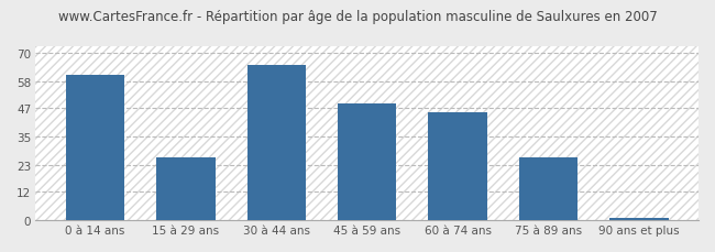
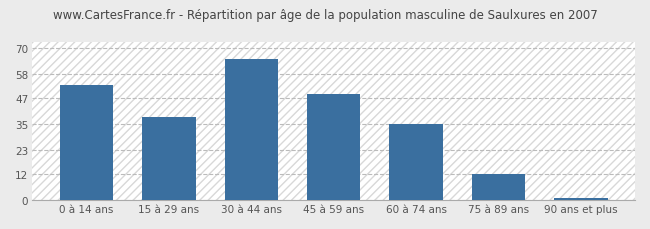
0 à 14 ans: 61 -> 53
15 à 29 ans: 26 -> 38
60 à 74 ans: 45 -> 35
75 à 89 ans: 26 -> 12
